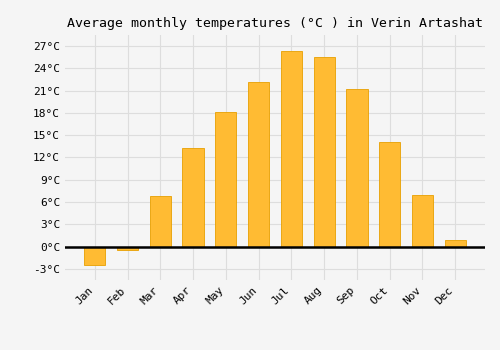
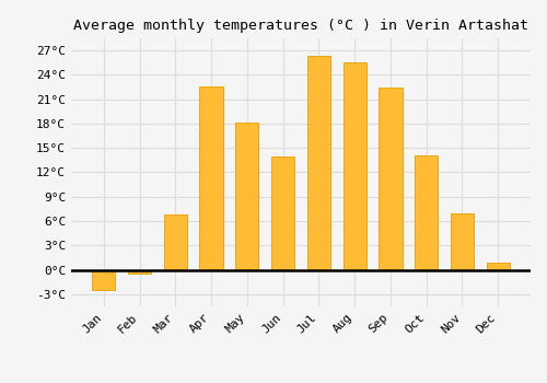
Apr: 13.3°C -> 22.6°C
Jun: 22.2°C -> 14.0°C
Sep: 21.2°C -> 22.4°C
